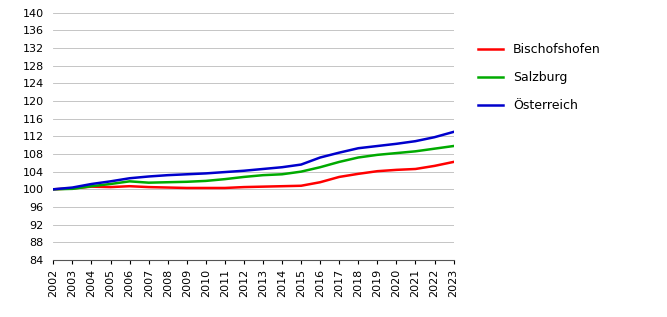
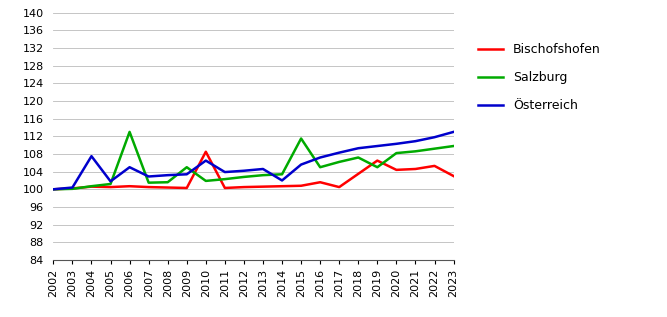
Österreich/2004: 101.2 -> 107.5
Salzburg/2006: 101.8 -> 113.0
Österreich/2006: 102.5 -> 105.0
Salzburg/2009: 101.7 -> 105.0
Bischofshofen/2010: 100.3 -> 108.5
Österreich/2010: 103.6 -> 106.5
Österreich/2014: 105.0 -> 102.0
Salzburg/2015: 104.0 -> 111.5
Bischofshofen/2017: 102.8 -> 100.5
Bischofshofen/2019: 104.1 -> 106.5
Salzburg/2019: 107.8 -> 105.0
Bischofshofen/2023: 106.2 -> 103.0
